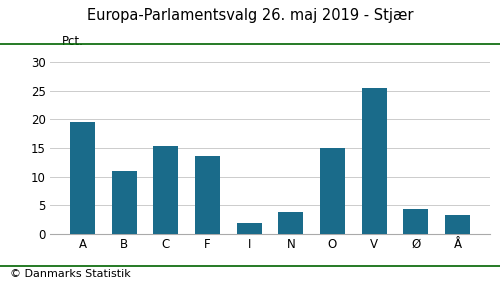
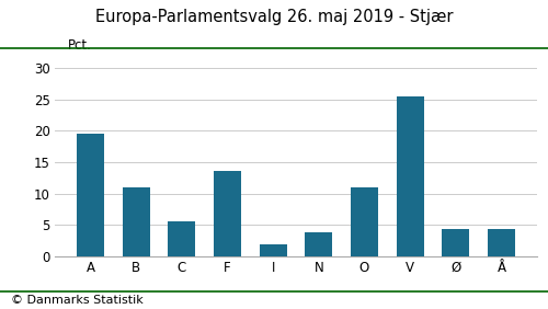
C: 15.4 -> 5.6
O: 15.0 -> 11.0
Å: 3.4 -> 4.3
